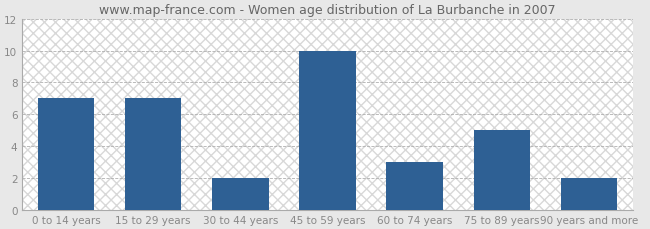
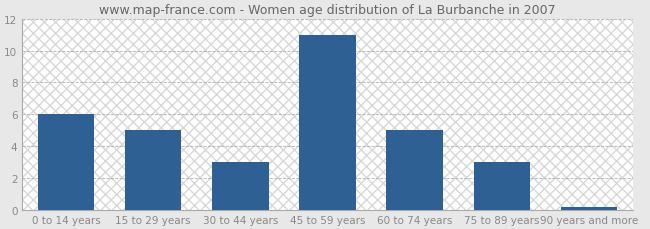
0 to 14 years: 7.0 -> 6.0
15 to 29 years: 7.0 -> 5.0
30 to 44 years: 2.0 -> 3.0
45 to 59 years: 10.0 -> 11.0
60 to 74 years: 3.0 -> 5.0
75 to 89 years: 5.0 -> 3.0
90 years and more: 2.0 -> 0.2
